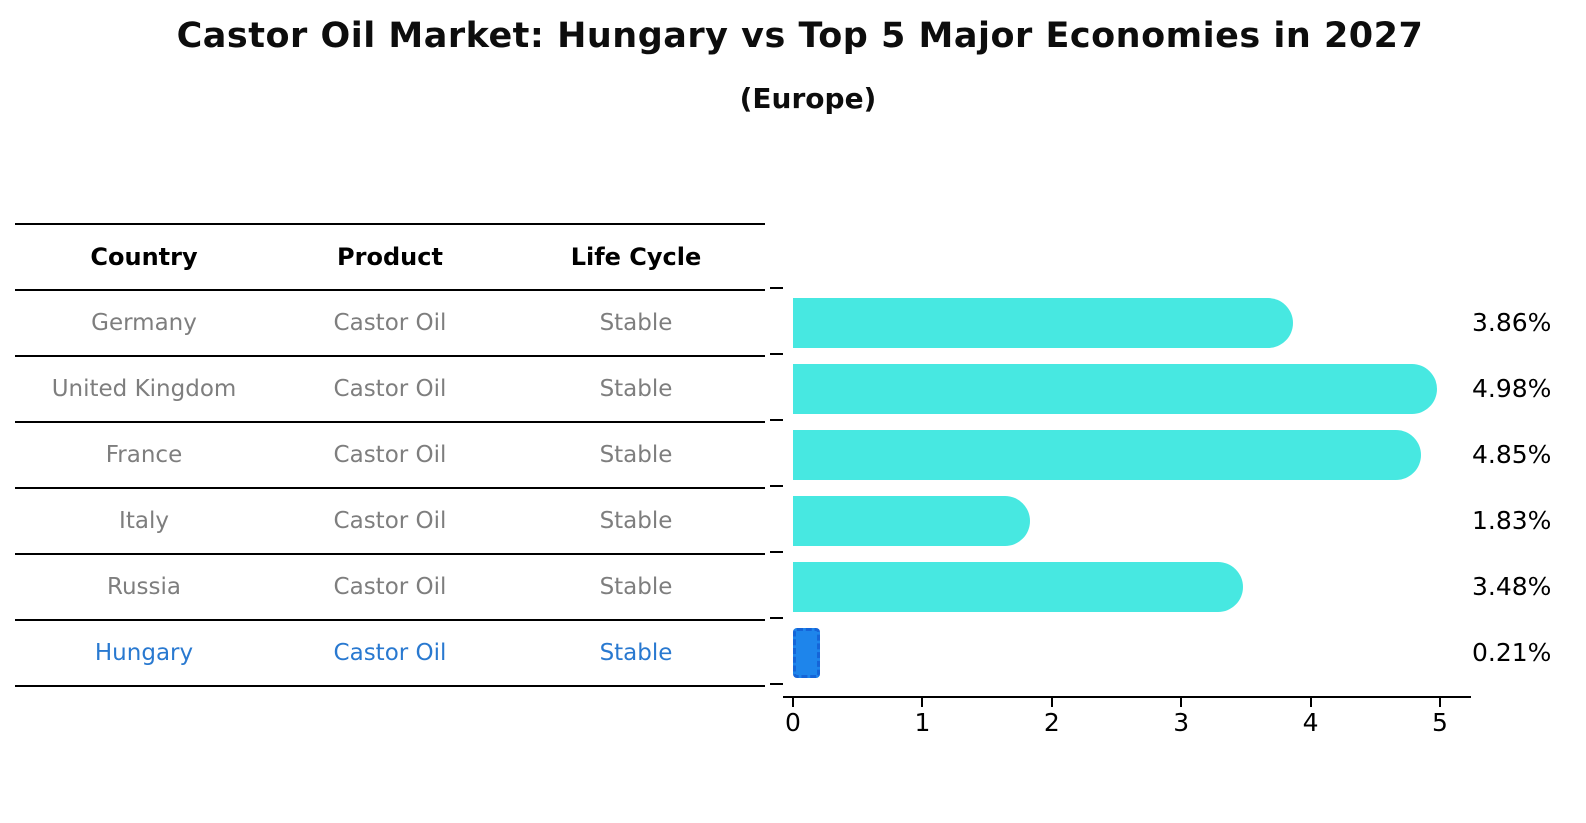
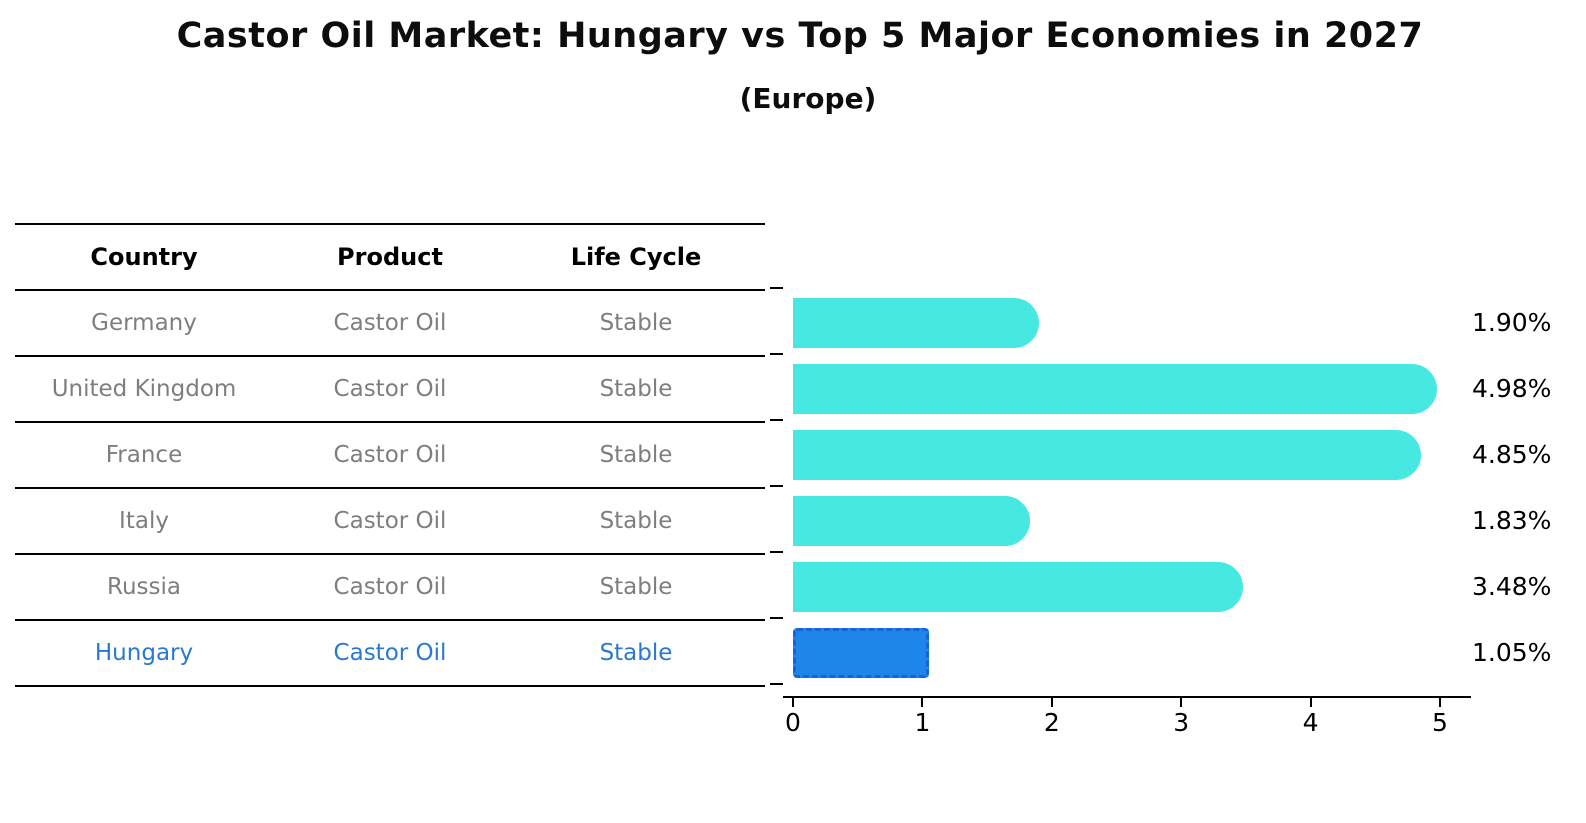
Germany: 3.86% -> 1.90%
Hungary: 0.21% -> 1.05%
